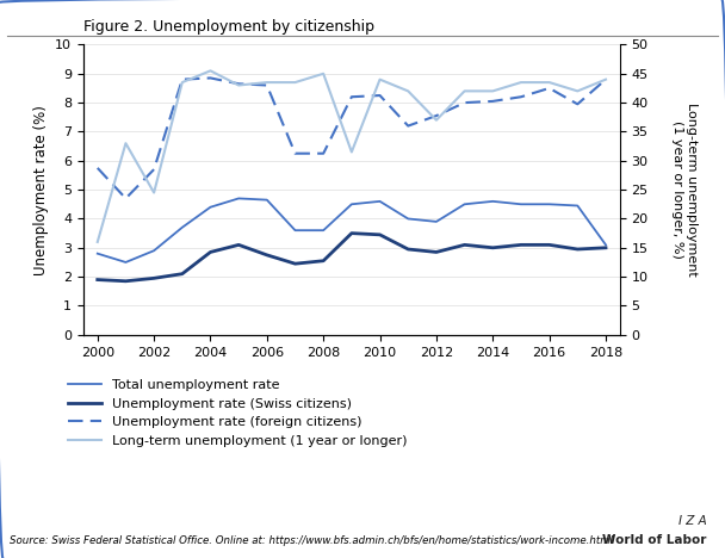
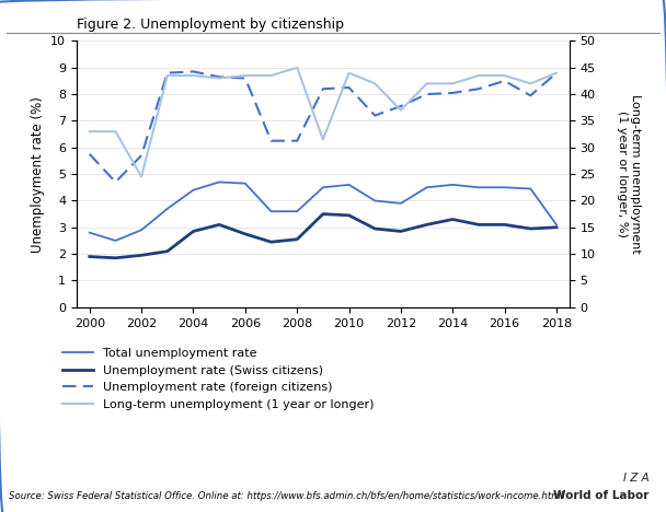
Long-term unemployment (1 year or longer)/2000: 16.0 -> 33.0
Long-term unemployment (1 year or longer)/2004: 45.5 -> 43.5
Unemployment rate (Swiss citizens)/2014: 3.00 -> 3.30
